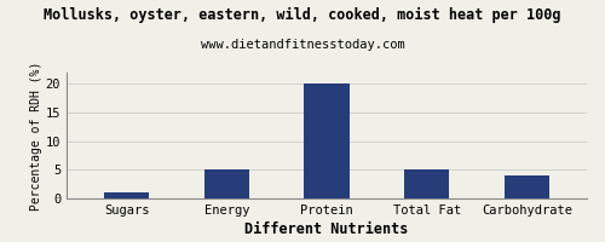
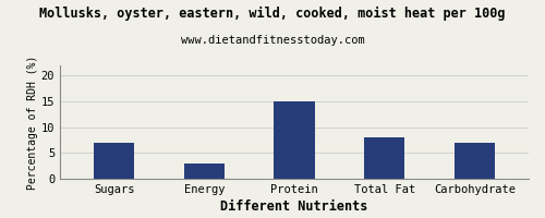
Sugars: 1 -> 7
Energy: 5 -> 3
Protein: 20 -> 15
Total Fat: 5 -> 8
Carbohydrate: 4 -> 7
